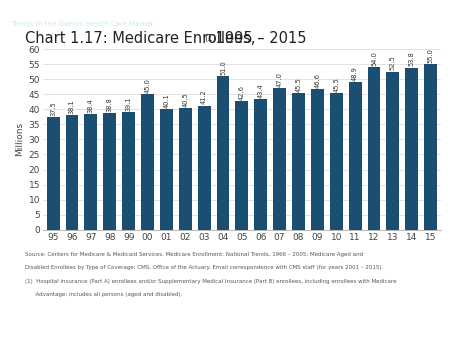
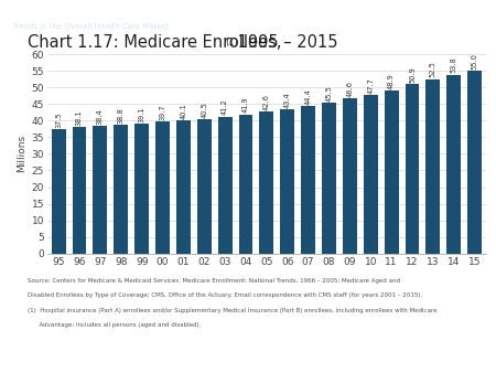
00: 45.0 -> 39.7
04: 51.0 -> 41.9
07: 47.0 -> 44.4
10: 45.5 -> 47.7
12: 54.0 -> 50.9
